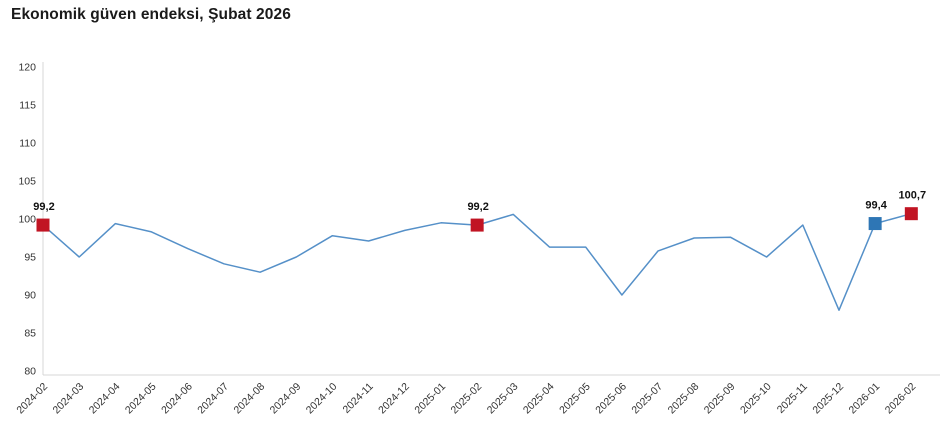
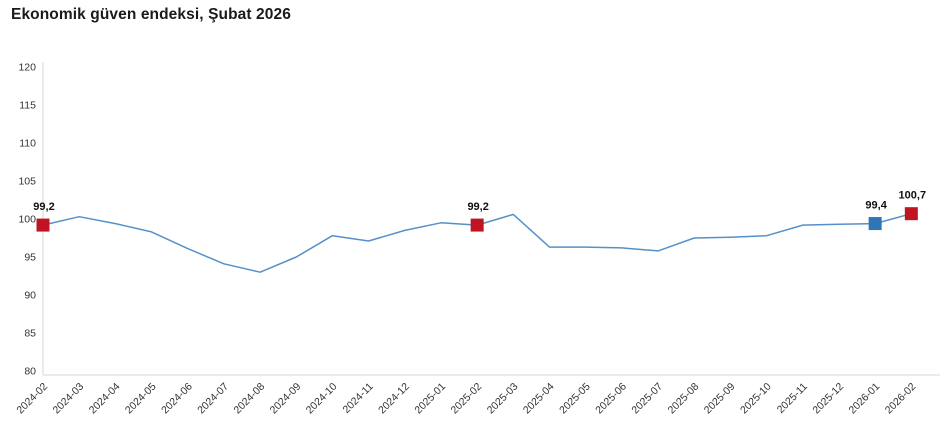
2024-03: 95 -> 100
2025-06: 90 -> 96
2025-10: 95 -> 98
2025-12: 88 -> 99
